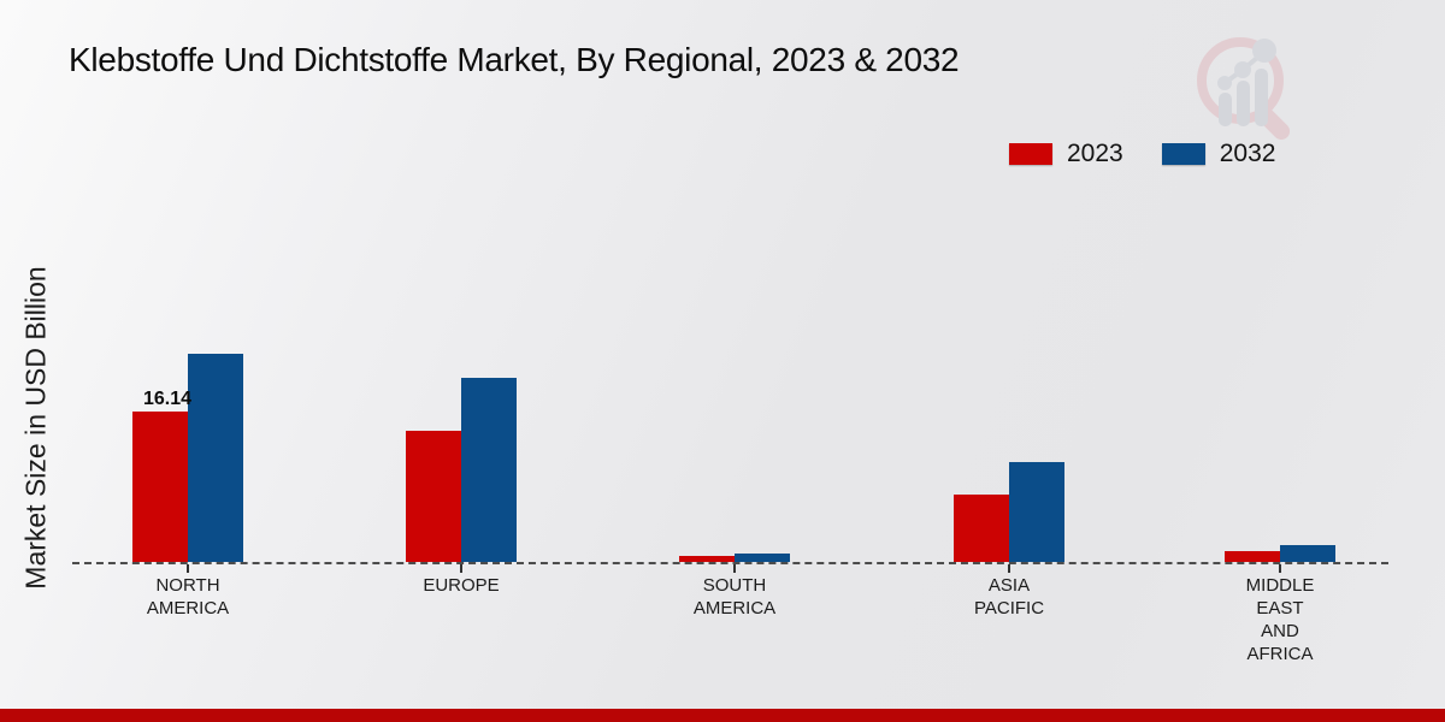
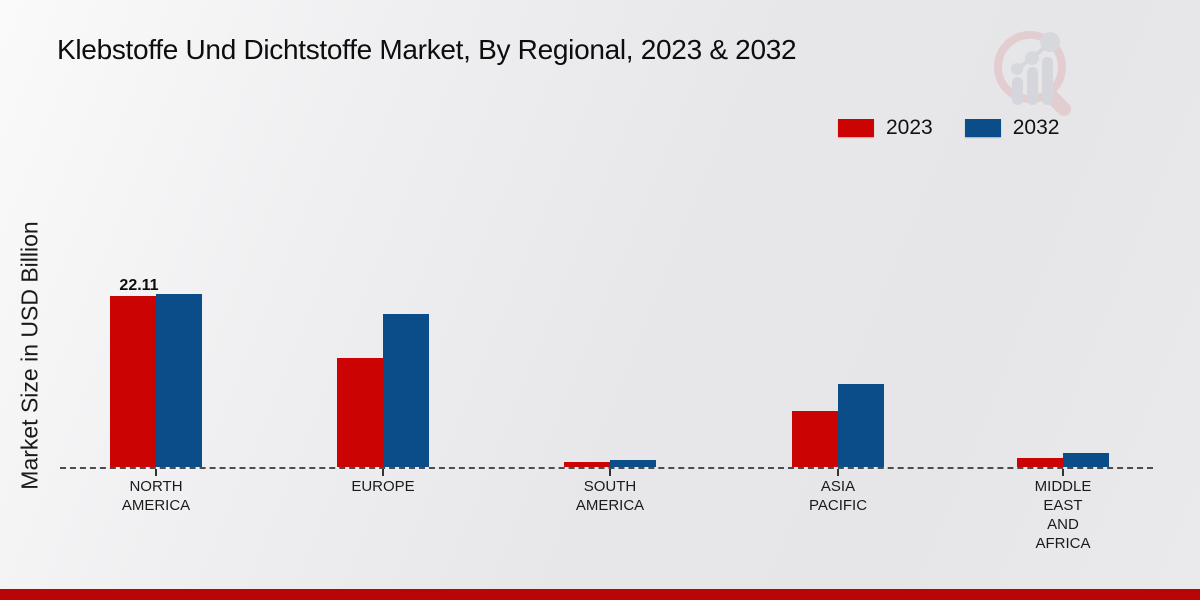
2023/NORTH AMERICA: 16.14 -> 22.11
